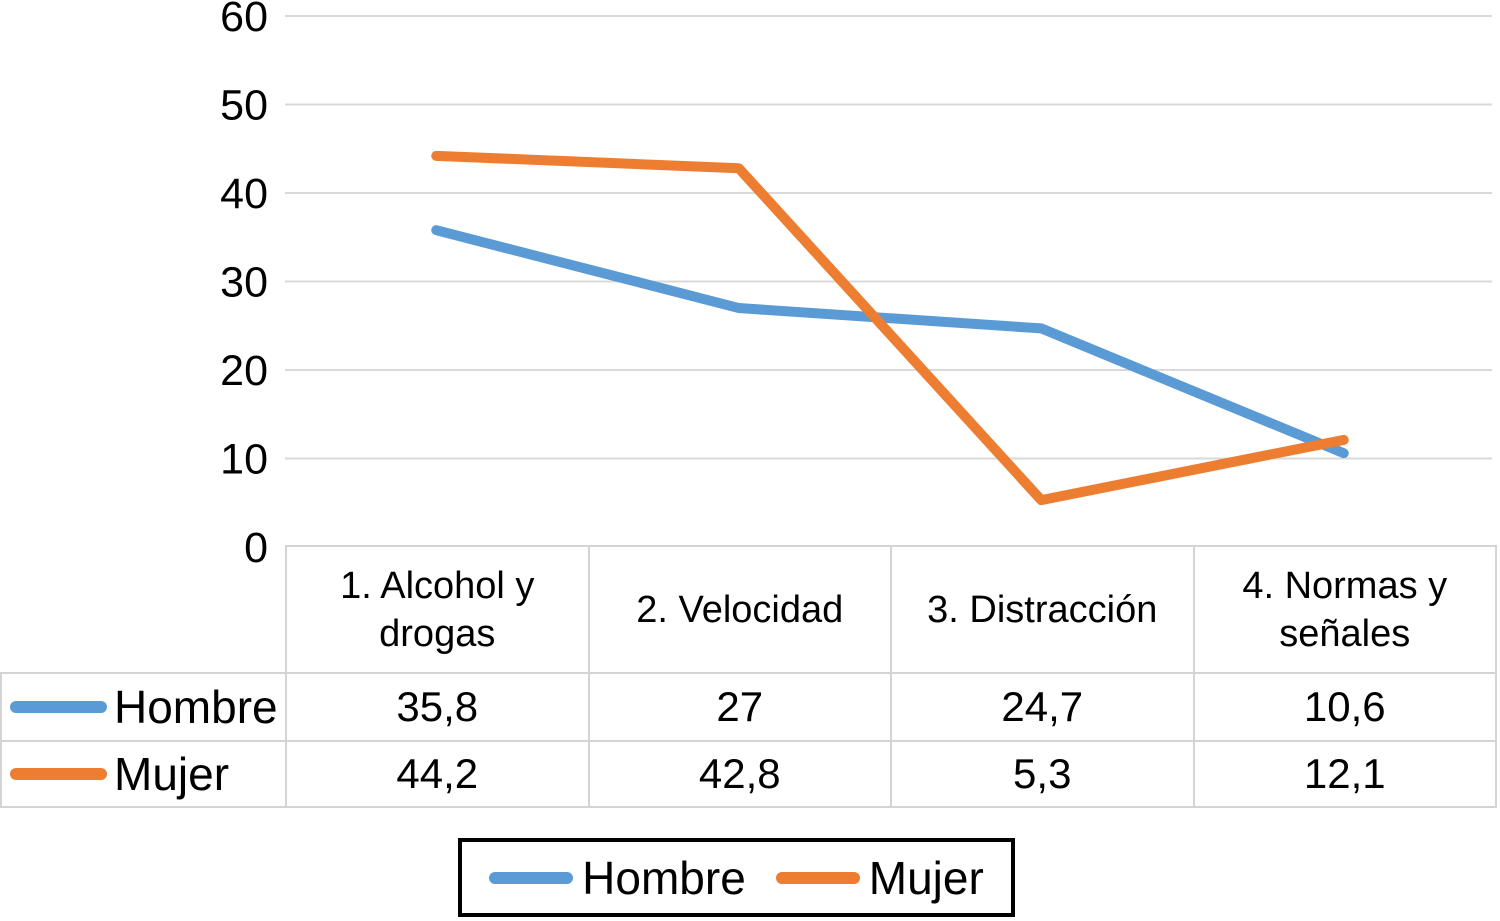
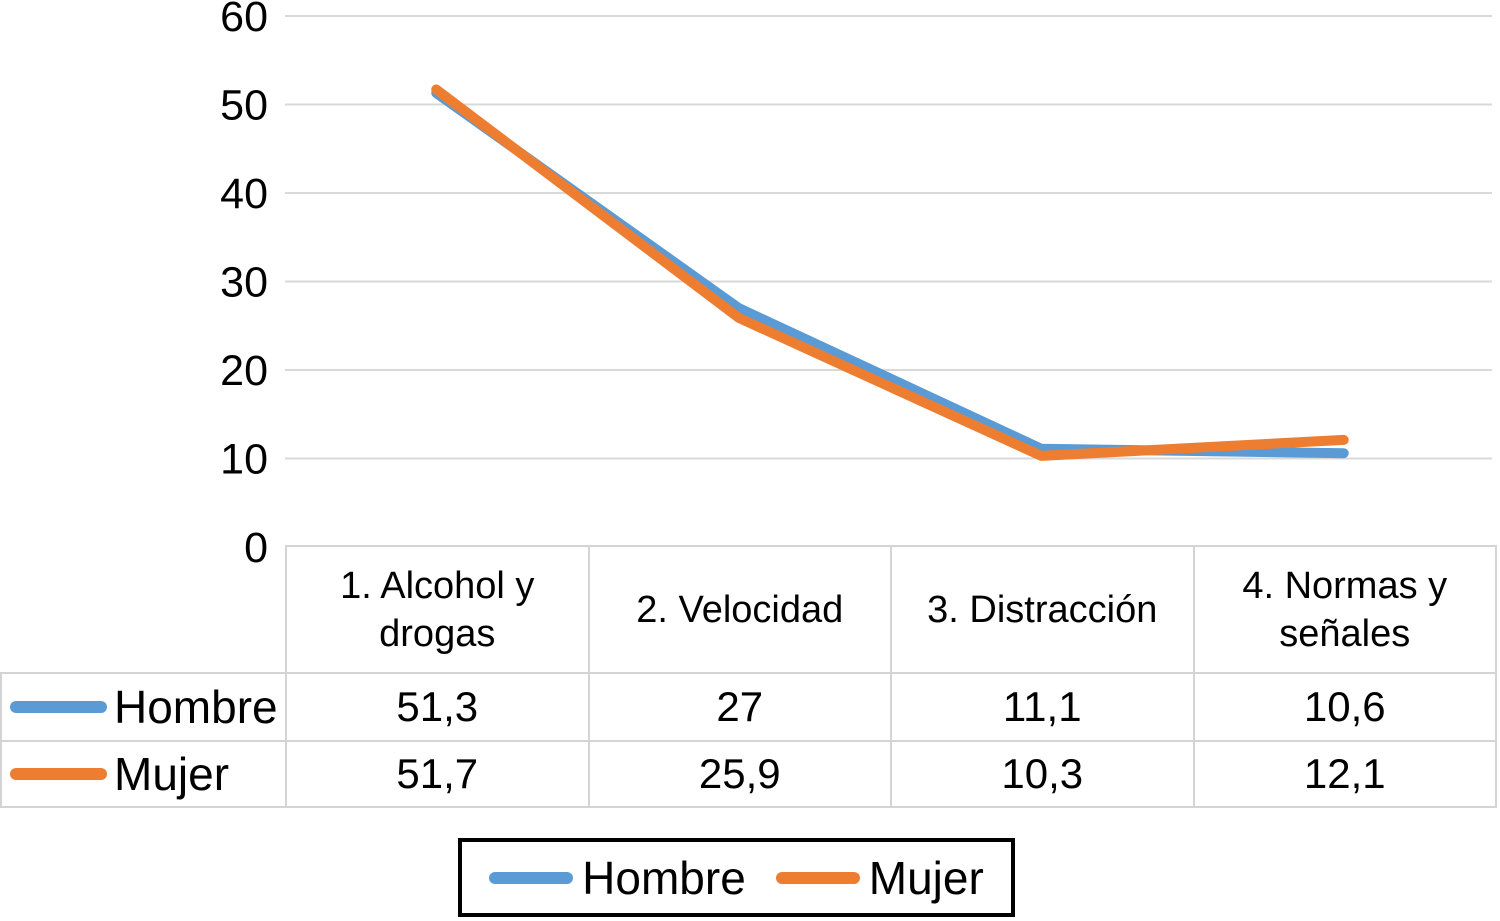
Hombre/1. Alcohol y drogas: 35,8 -> 51,3
Mujer/1. Alcohol y drogas: 44,2 -> 51,7
Mujer/2. Velocidad: 42,8 -> 25,9
Hombre/3. Distracción: 24,7 -> 11,1
Mujer/3. Distracción: 5,3 -> 10,3
